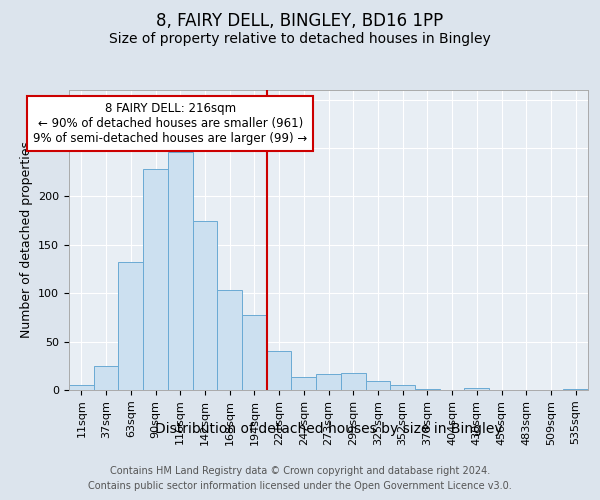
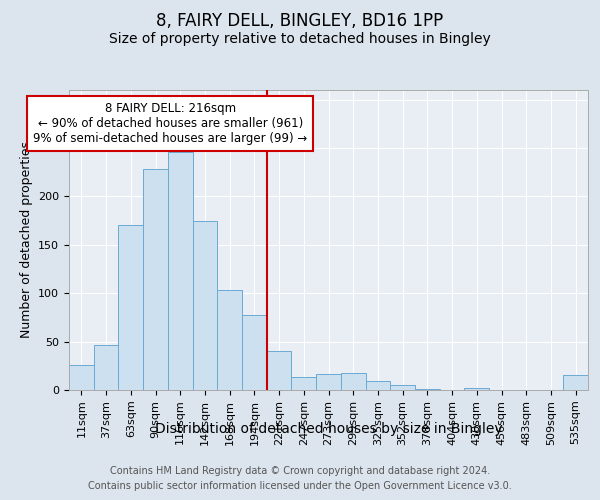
11sqm: 5 -> 26
37sqm: 25 -> 46
63sqm: 132 -> 170
535sqm: 1 -> 16
